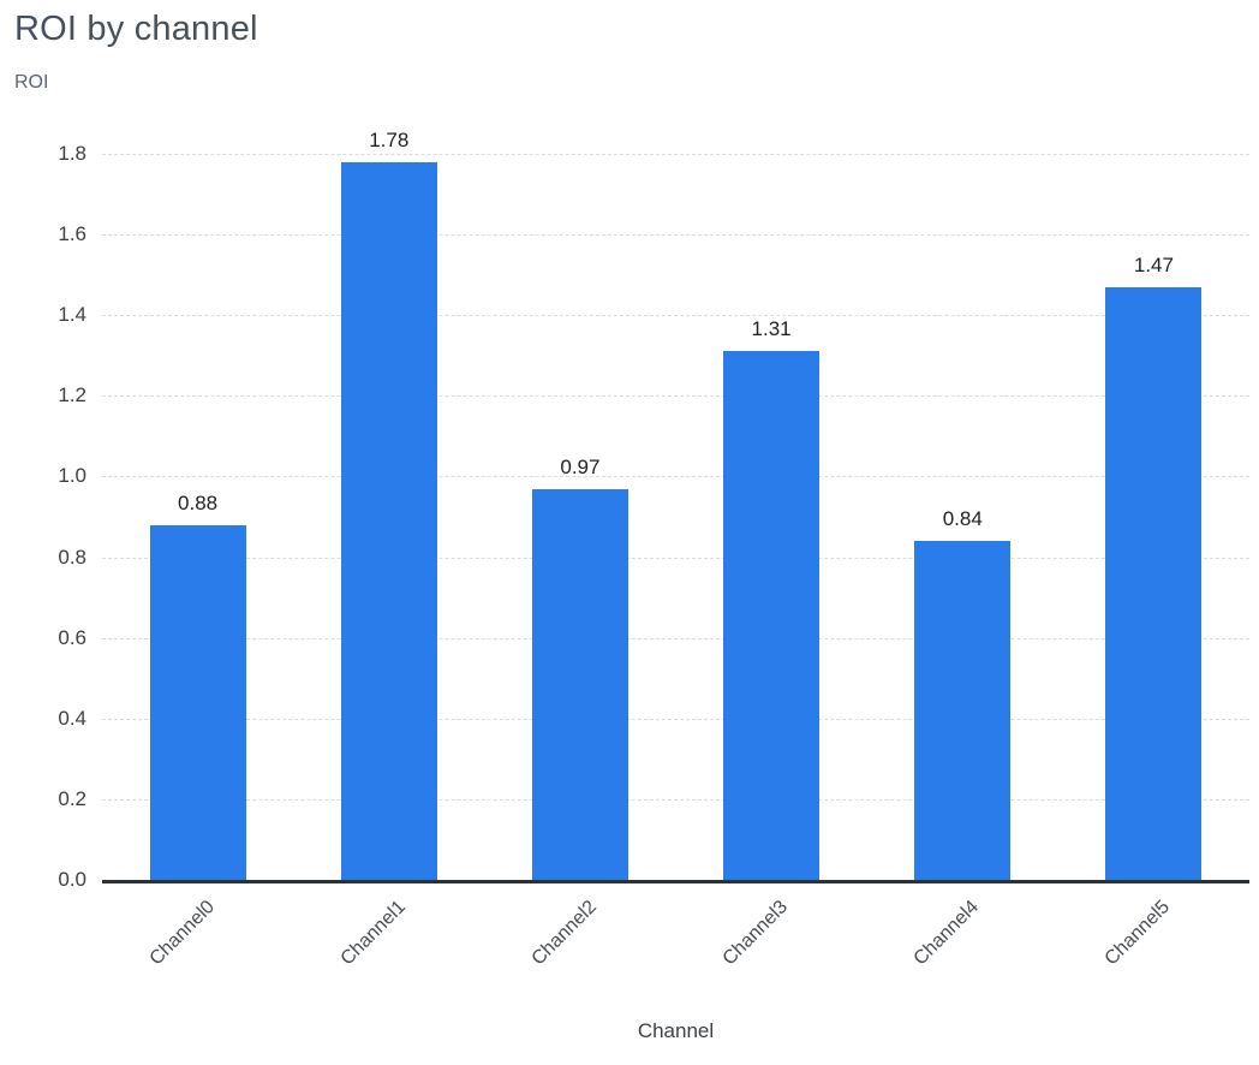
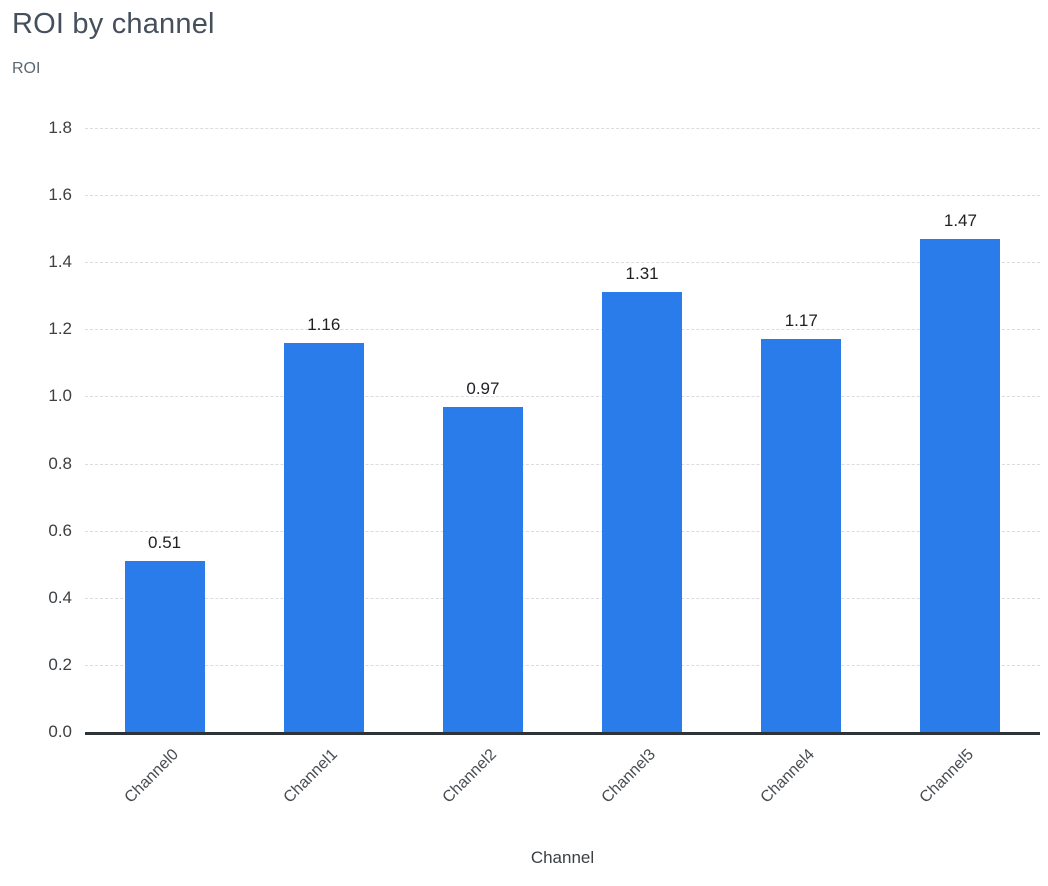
Channel0: 0.88 -> 0.51
Channel1: 1.78 -> 1.16
Channel4: 0.84 -> 1.17
